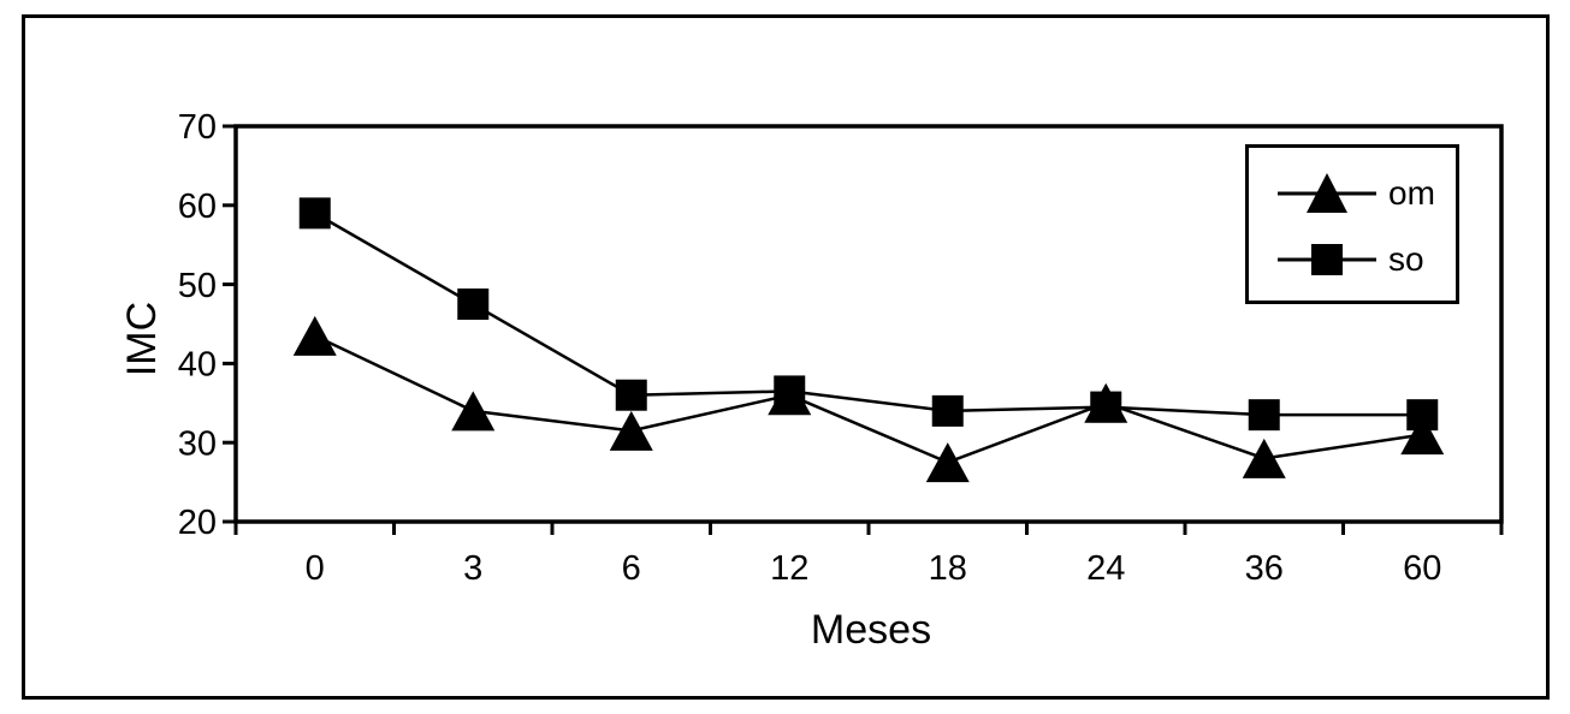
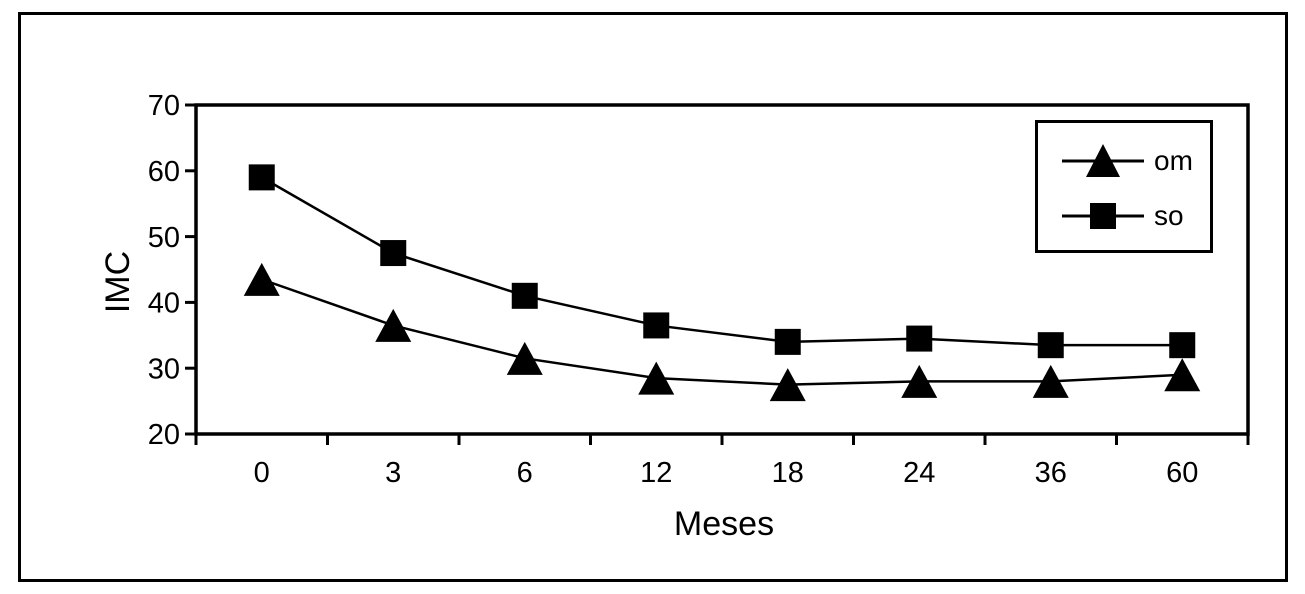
om/3: 34 -> 36
so/6: 36 -> 41
om/12: 36 -> 28
om/24: 35 -> 28
om/60: 31 -> 29
